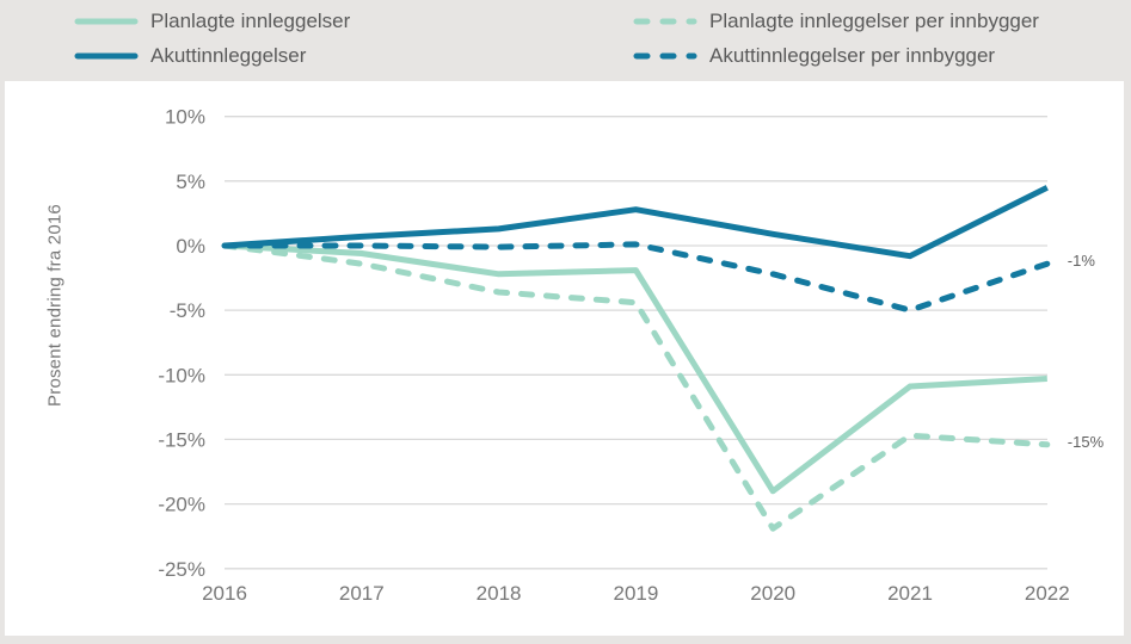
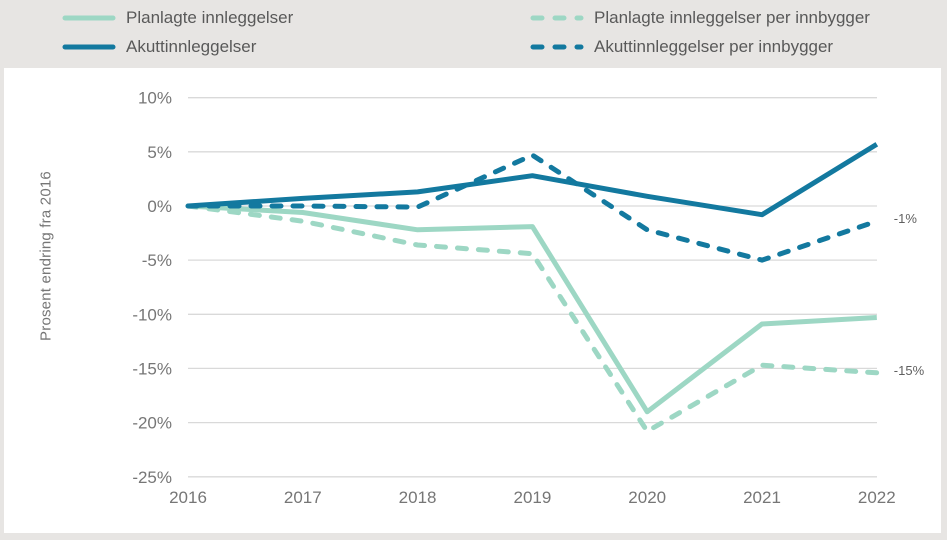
Akuttinnleggelser per innbygger/2019: 0.1% -> 4.7%
Planlagte innleggelser per innbygger/2020: -21.9% -> -20.8%
Akuttinnleggelser/2022: 4.5% -> 5.7%
